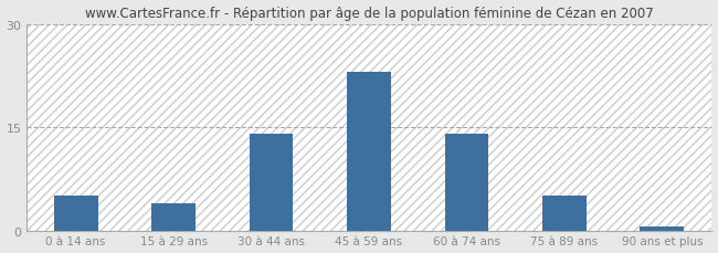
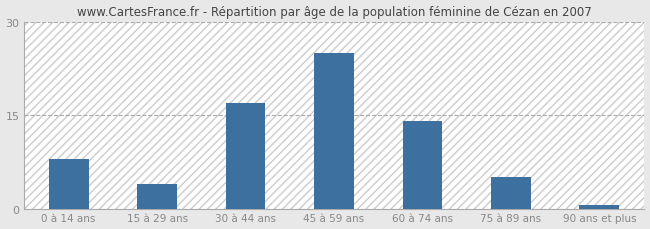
0 à 14 ans: 5.0 -> 8.0
30 à 44 ans: 14.0 -> 17.0
45 à 59 ans: 23.0 -> 25.0
